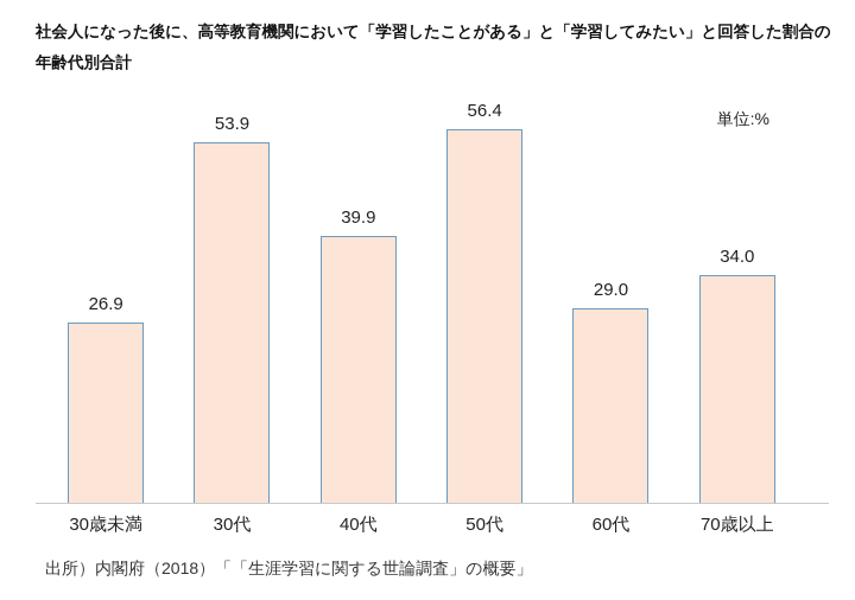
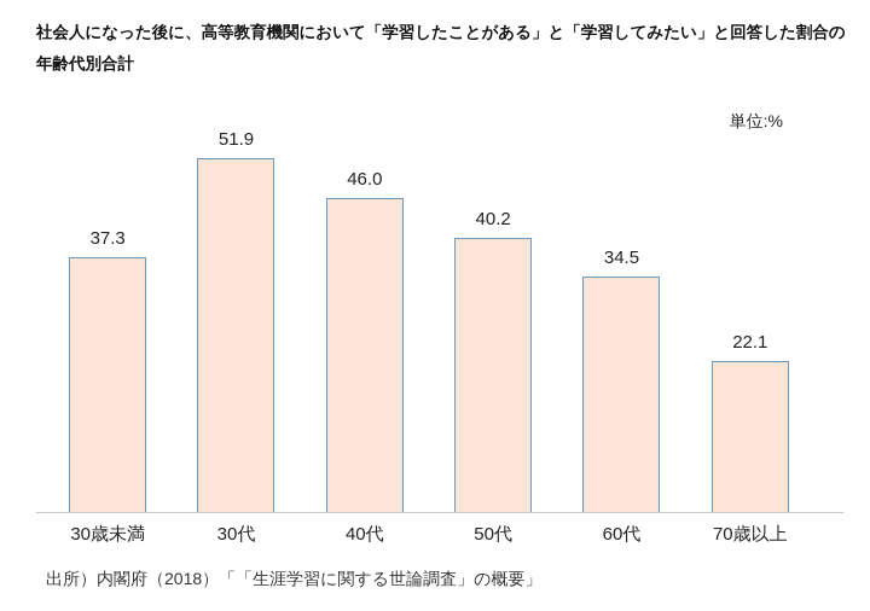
30歳未満: 26.9 -> 37.3
30代: 53.9 -> 51.9
40代: 39.9 -> 46.0
50代: 56.4 -> 40.2
60代: 29.0 -> 34.5
70歳以上: 34.0 -> 22.1
